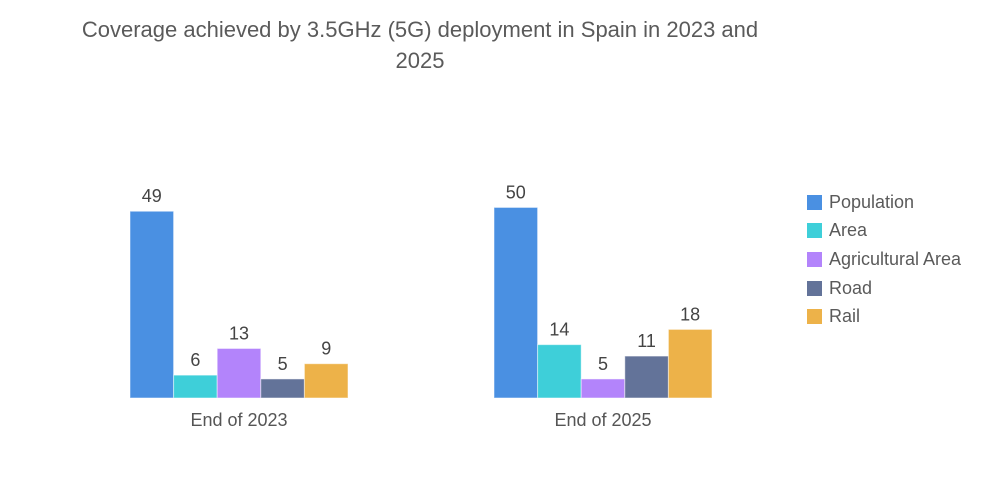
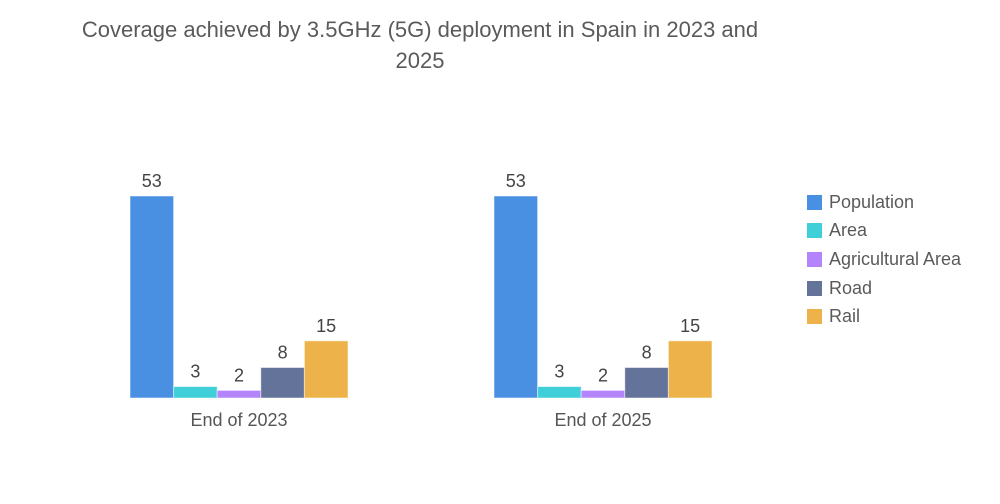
Population/End of 2023: 49 -> 53
Area/End of 2023: 6 -> 3
Agricultural Area/End of 2023: 13 -> 2
Road/End of 2023: 5 -> 8
Rail/End of 2023: 9 -> 15
Population/End of 2025: 50 -> 53
Area/End of 2025: 14 -> 3
Agricultural Area/End of 2025: 5 -> 2
Road/End of 2025: 11 -> 8
Rail/End of 2025: 18 -> 15
